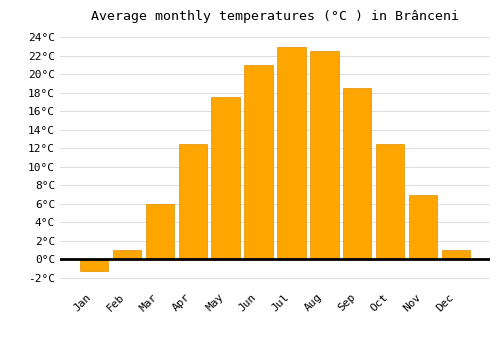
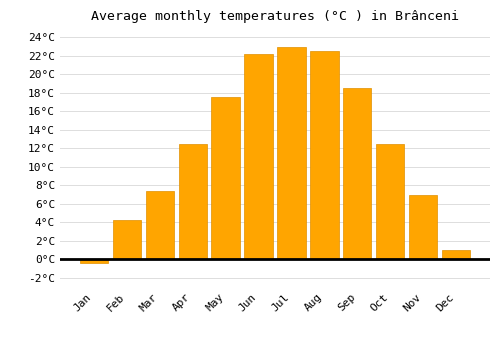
Jan: -1.3°C -> -0.4°C
Feb: 1.0°C -> 4.2°C
Mar: 6.0°C -> 7.4°C
Jun: 21.0°C -> 22.2°C
